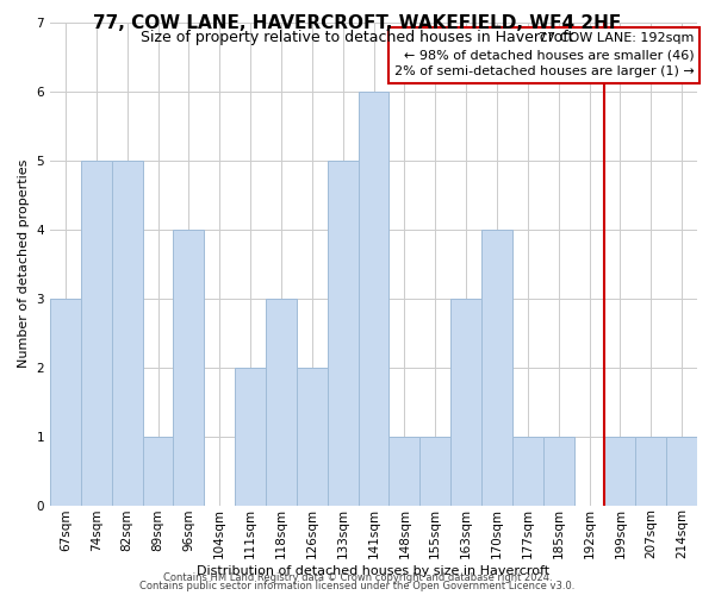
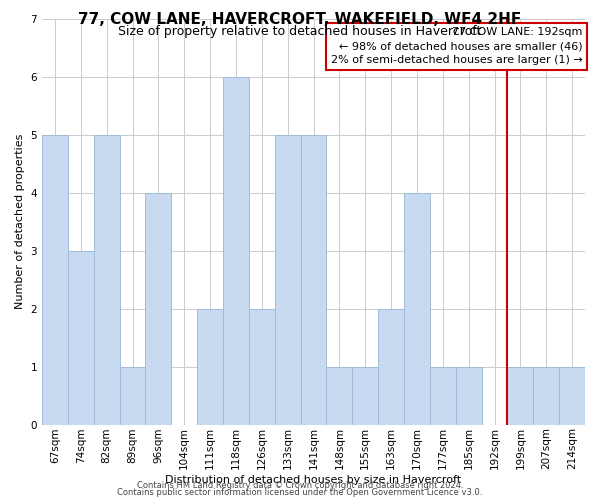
67sqm: 3 -> 5
74sqm: 5 -> 3
118sqm: 3 -> 6
141sqm: 6 -> 5
163sqm: 3 -> 2
